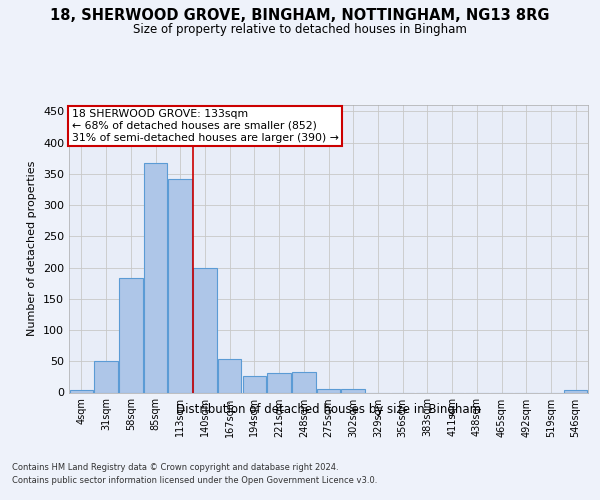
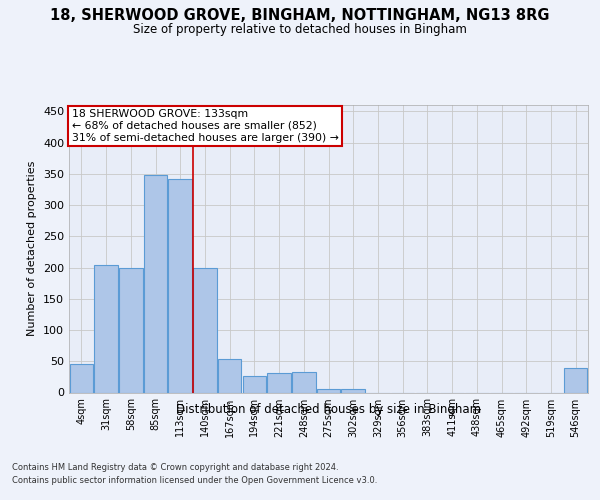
4sqm: 4 -> 46
31sqm: 50 -> 204
58sqm: 183 -> 200
85sqm: 367 -> 348
546sqm: 4 -> 40
